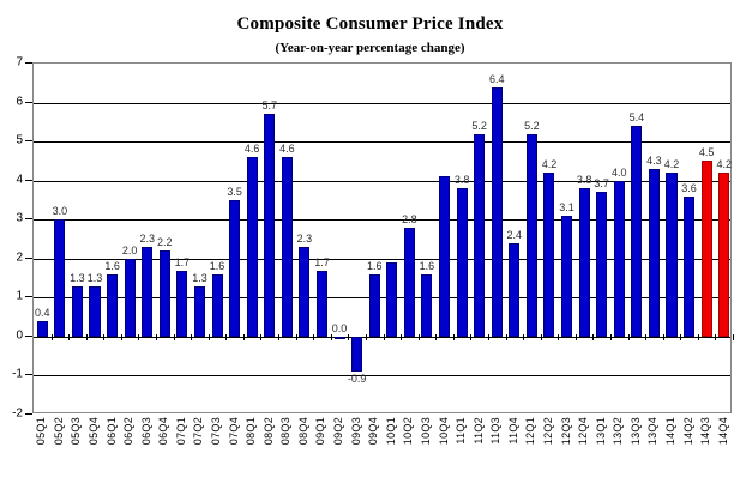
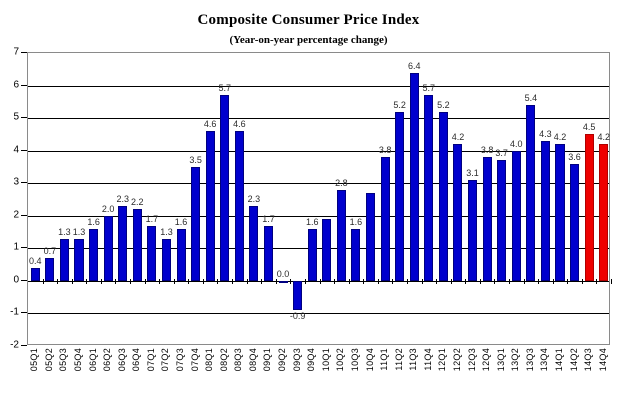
05Q2: 3.0 -> 0.7
10Q4: 4.1 -> 2.7
11Q4: 2.4 -> 5.7
